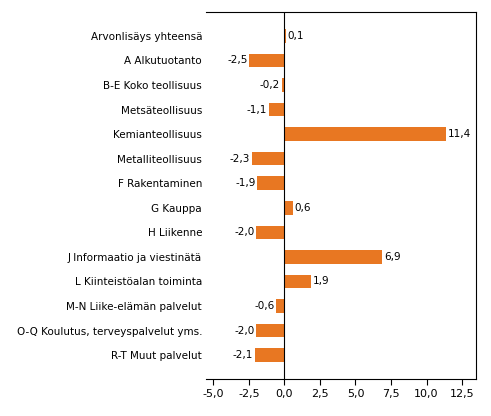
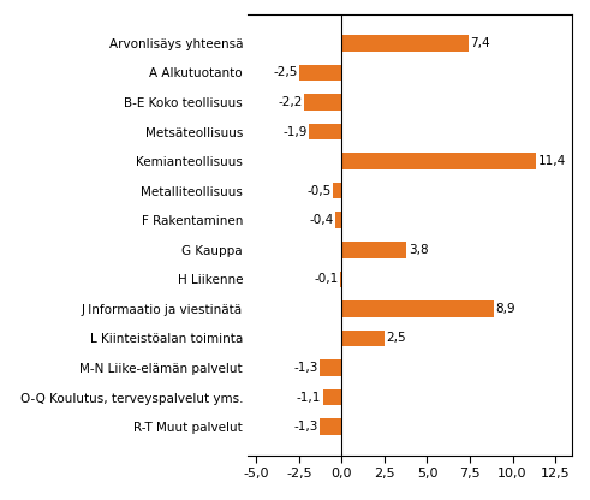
Arvonlisäys yhteensä: 0,1 -> 7,4
B-E Koko teollisuus: -0,2 -> -2,2
Metsäteollisuus: -1,1 -> -1,9
Metalliteollisuus: -2,3 -> -0,5
F Rakentaminen: -1,9 -> -0,4
G Kauppa: 0,6 -> 3,8
H Liikenne: -2,0 -> -0,1
J Informaatio ja viestinätä: 6,9 -> 8,9
L Kiinteistöalan toiminta: 1,9 -> 2,5
M-N Liike-elämän palvelut: -0,6 -> -1,3
O-Q Koulutus, terveyspalvelut yms.: -2,0 -> -1,1
R-T Muut palvelut: -2,1 -> -1,3
